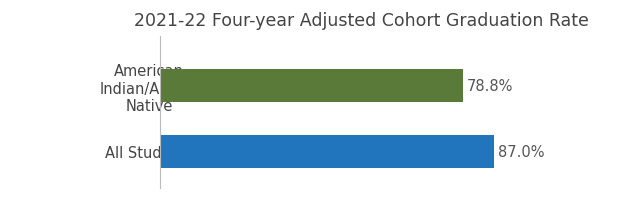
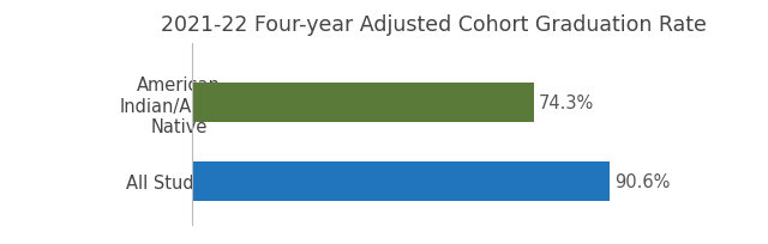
American Indian/Alaska Native: 78.8% -> 74.3%
All Students: 87.0% -> 90.6%
